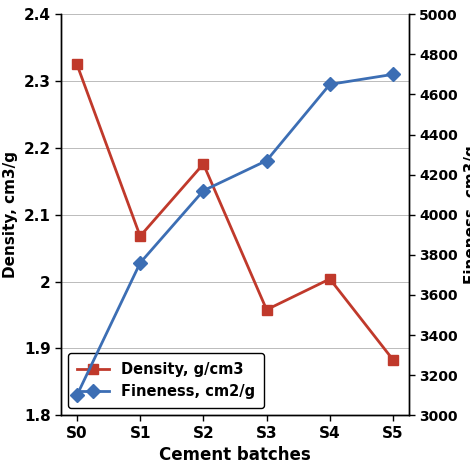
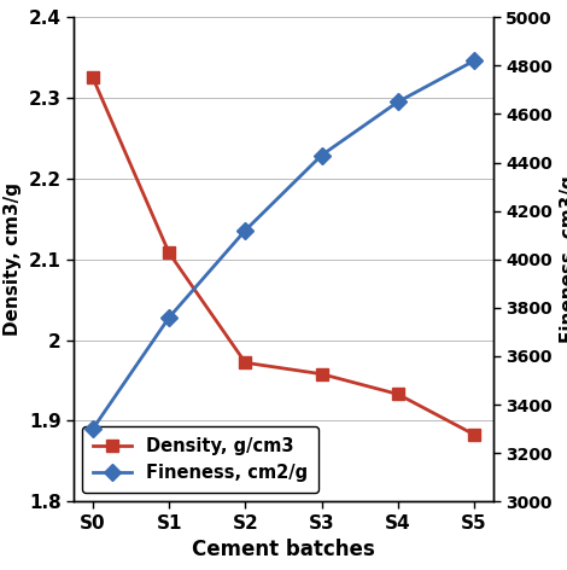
Fineness, cm2/g/S0: 3100 -> 3300
Density, g/cm3/S1: 2.068 -> 2.108
Density, g/cm3/S2: 2.176 -> 1.972
Fineness, cm2/g/S3: 4270 -> 4430
Density, g/cm3/S4: 2.004 -> 1.933
Fineness, cm2/g/S5: 4700 -> 4820
